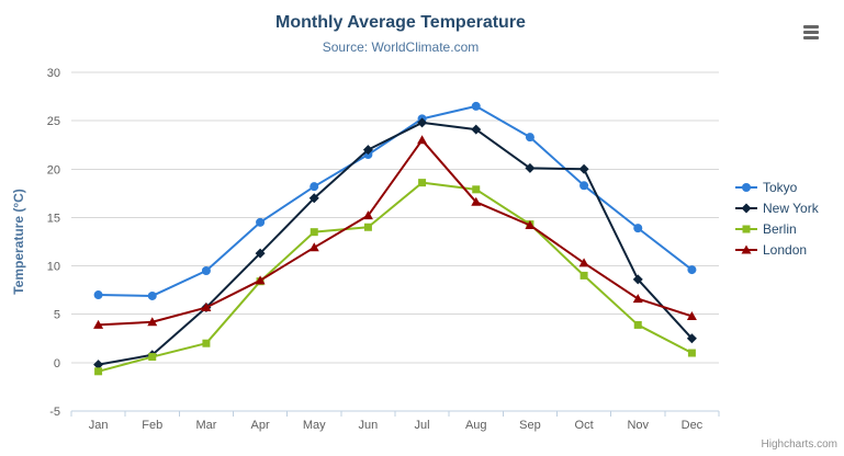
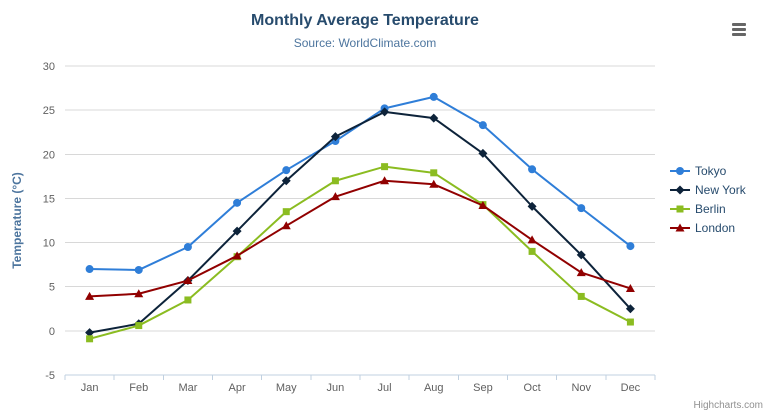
Berlin/Mar: 2 -> 4
Berlin/Jun: 14 -> 17
London/Jul: 23 -> 17
New York/Oct: 20 -> 14
